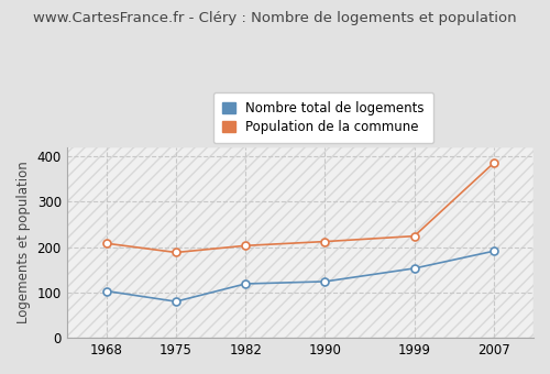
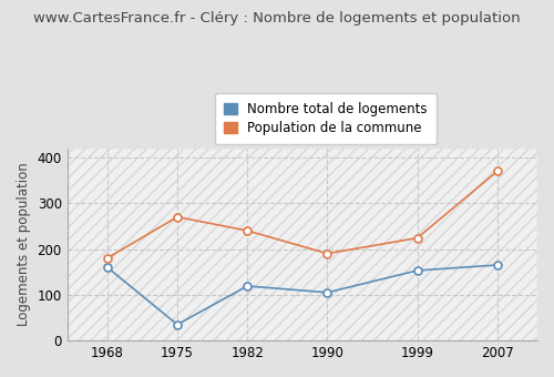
Nombre total de logements/1968: 103 -> 160
Population de la commune/1968: 208 -> 180
Nombre total de logements/1975: 80 -> 35
Population de la commune/1975: 188 -> 270
Population de la commune/1982: 203 -> 240
Nombre total de logements/1990: 124 -> 105
Population de la commune/1990: 212 -> 190
Nombre total de logements/2007: 191 -> 165
Population de la commune/2007: 385 -> 370
